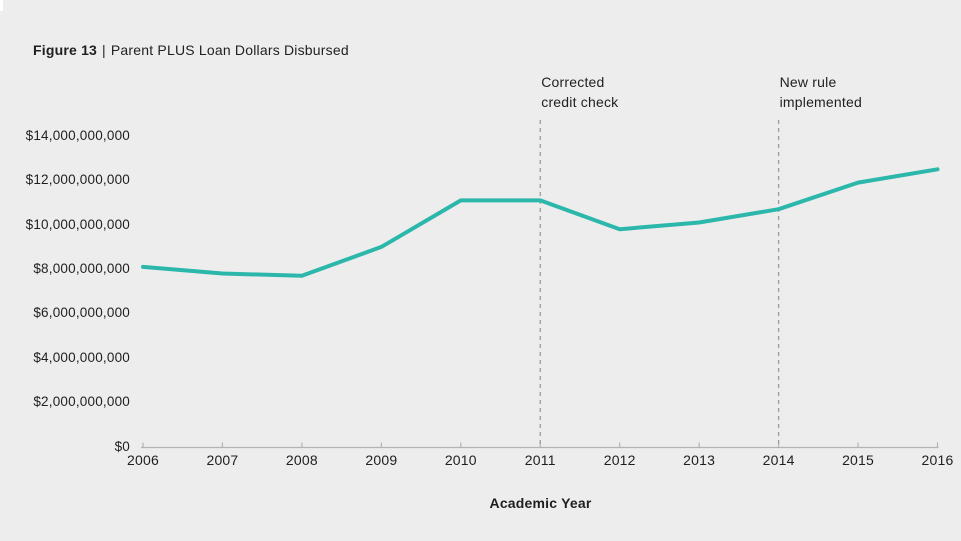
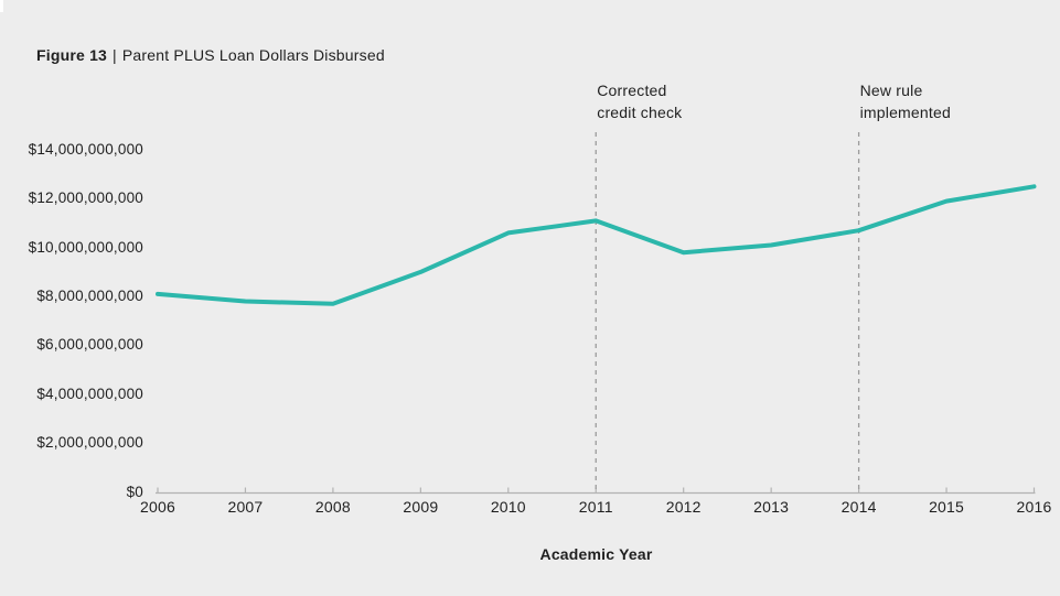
2010: $11100000000 -> $10600000000
